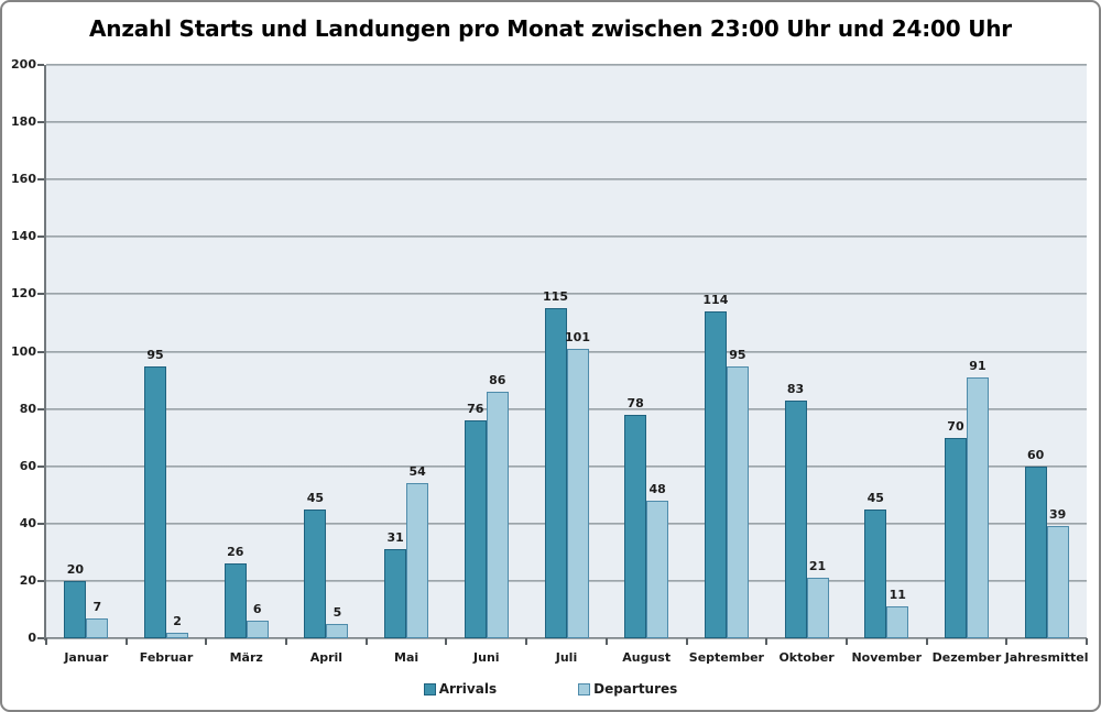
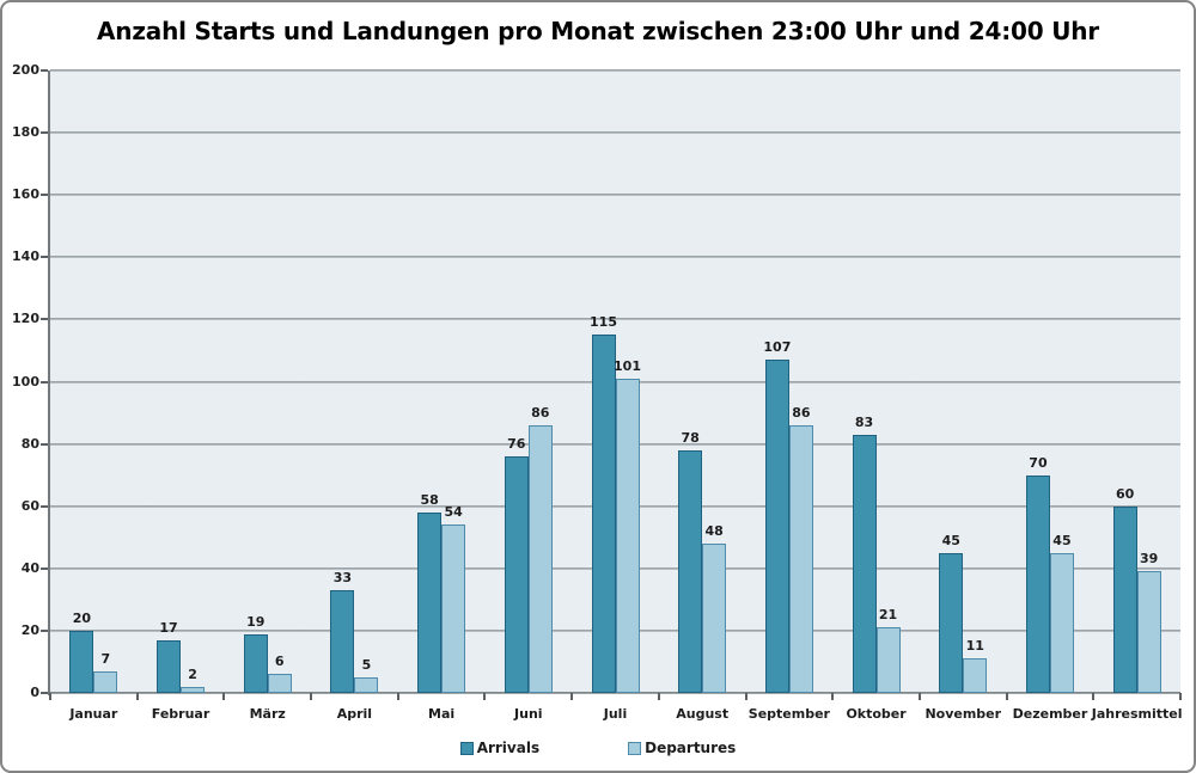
Arrivals/Februar: 95 -> 17
Arrivals/März: 26 -> 19
Arrivals/April: 45 -> 33
Arrivals/Mai: 31 -> 58
Arrivals/September: 114 -> 107
Departures/September: 95 -> 86
Departures/Dezember: 91 -> 45
